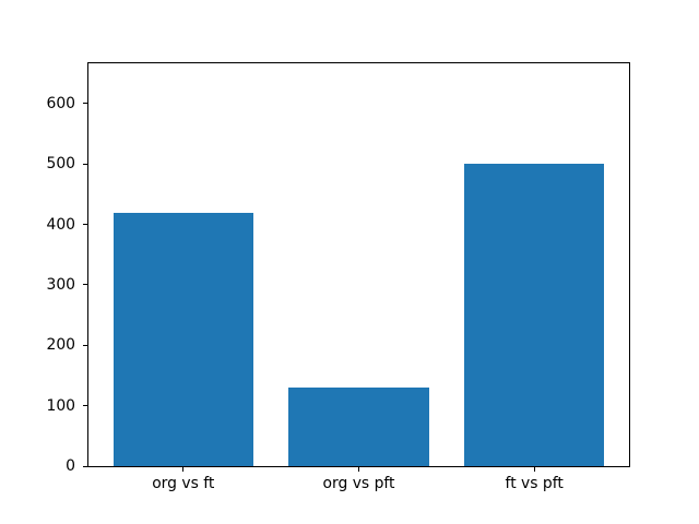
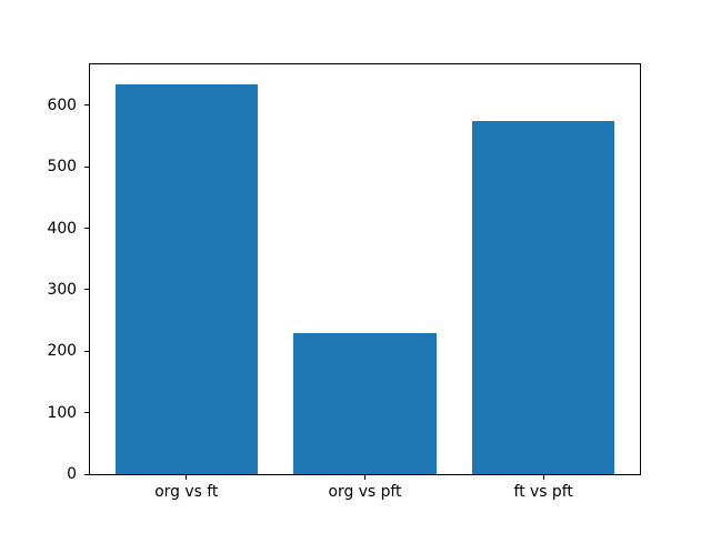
org vs ft: 420 -> 640
org vs pft: 130 -> 230
ft vs pft: 500 -> 580
